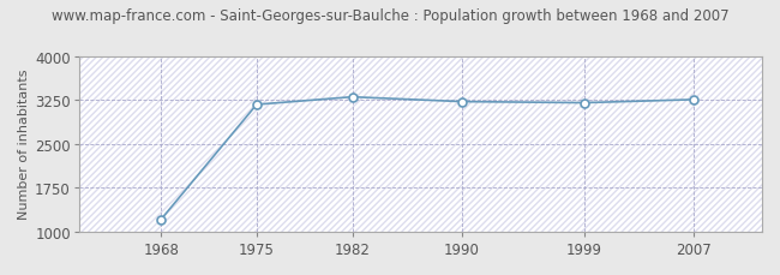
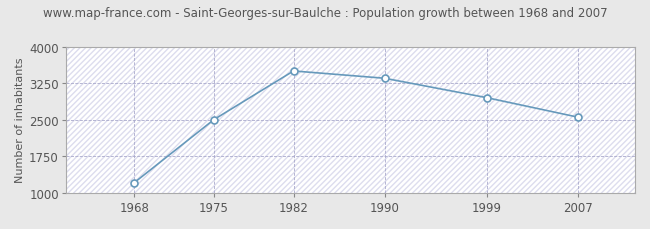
1975: 3170 -> 2500
1982: 3300 -> 3500
1990: 3220 -> 3350
1999: 3200 -> 2950
2007: 3260 -> 2550
